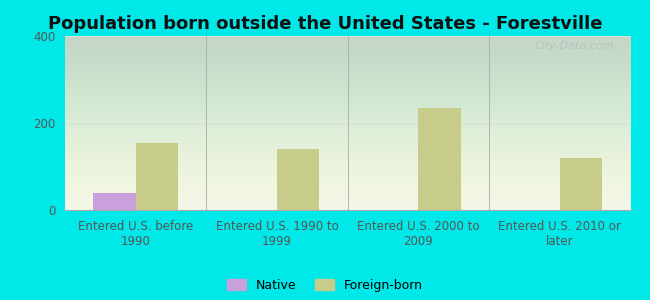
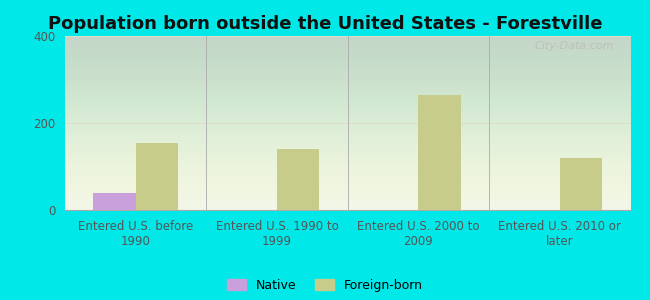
Foreign-born/Entered U.S. 2000 to 2009: 235 -> 265
